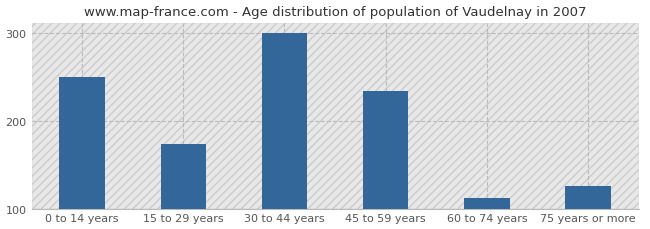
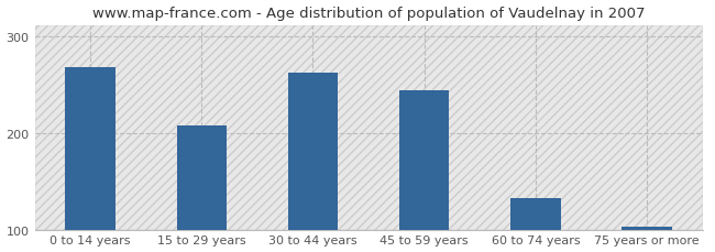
0 to 14 years: 250 -> 268
15 to 29 years: 174 -> 208
30 to 44 years: 300 -> 263
45 to 59 years: 234 -> 245
60 to 74 years: 112 -> 133
75 years or more: 126 -> 103
